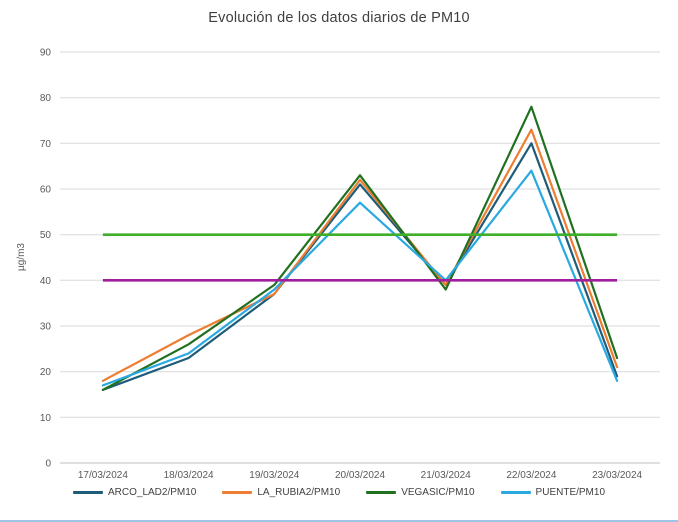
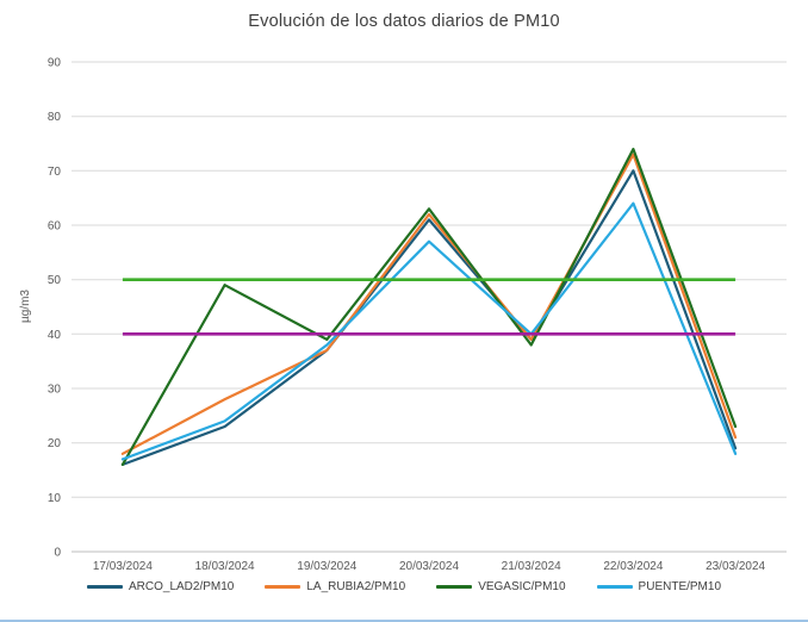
VEGASIC/PM10/18/03/2024: 26 -> 49
VEGASIC/PM10/22/03/2024: 78 -> 74
